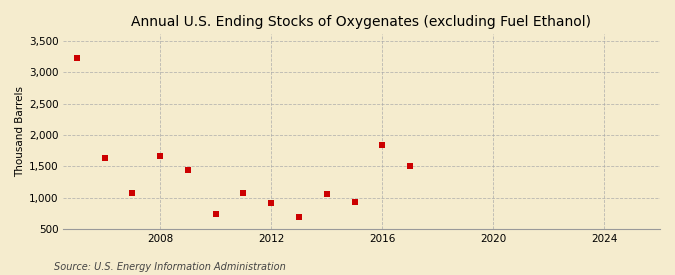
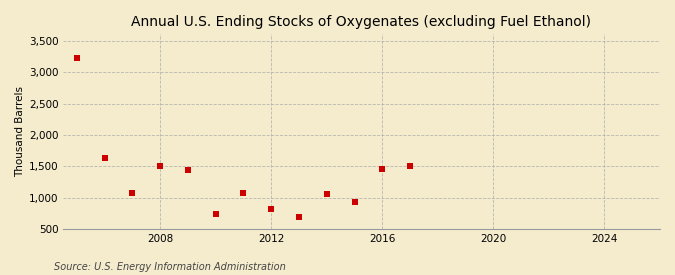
2008: 1,660 -> 1,510
2012: 920 -> 820
2016: 1,840 -> 1,460
